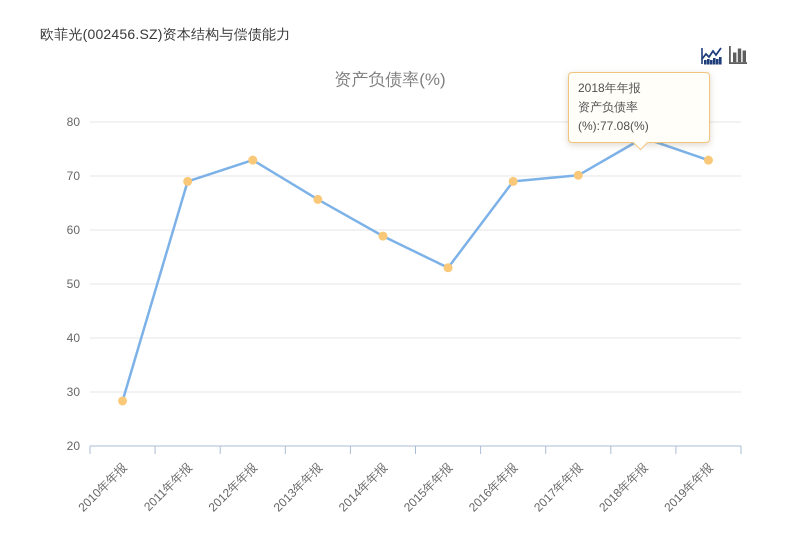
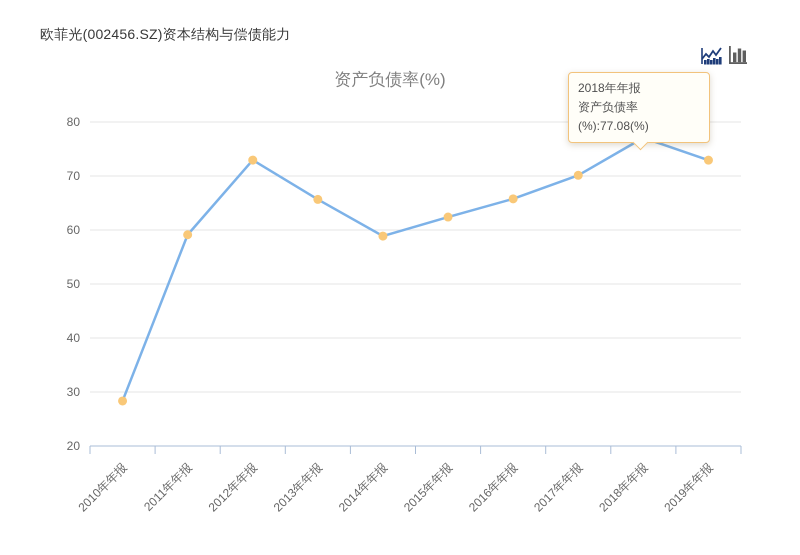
2011年年报: 69 -> 59
2015年年报: 53 -> 62
2016年年报: 69 -> 66
